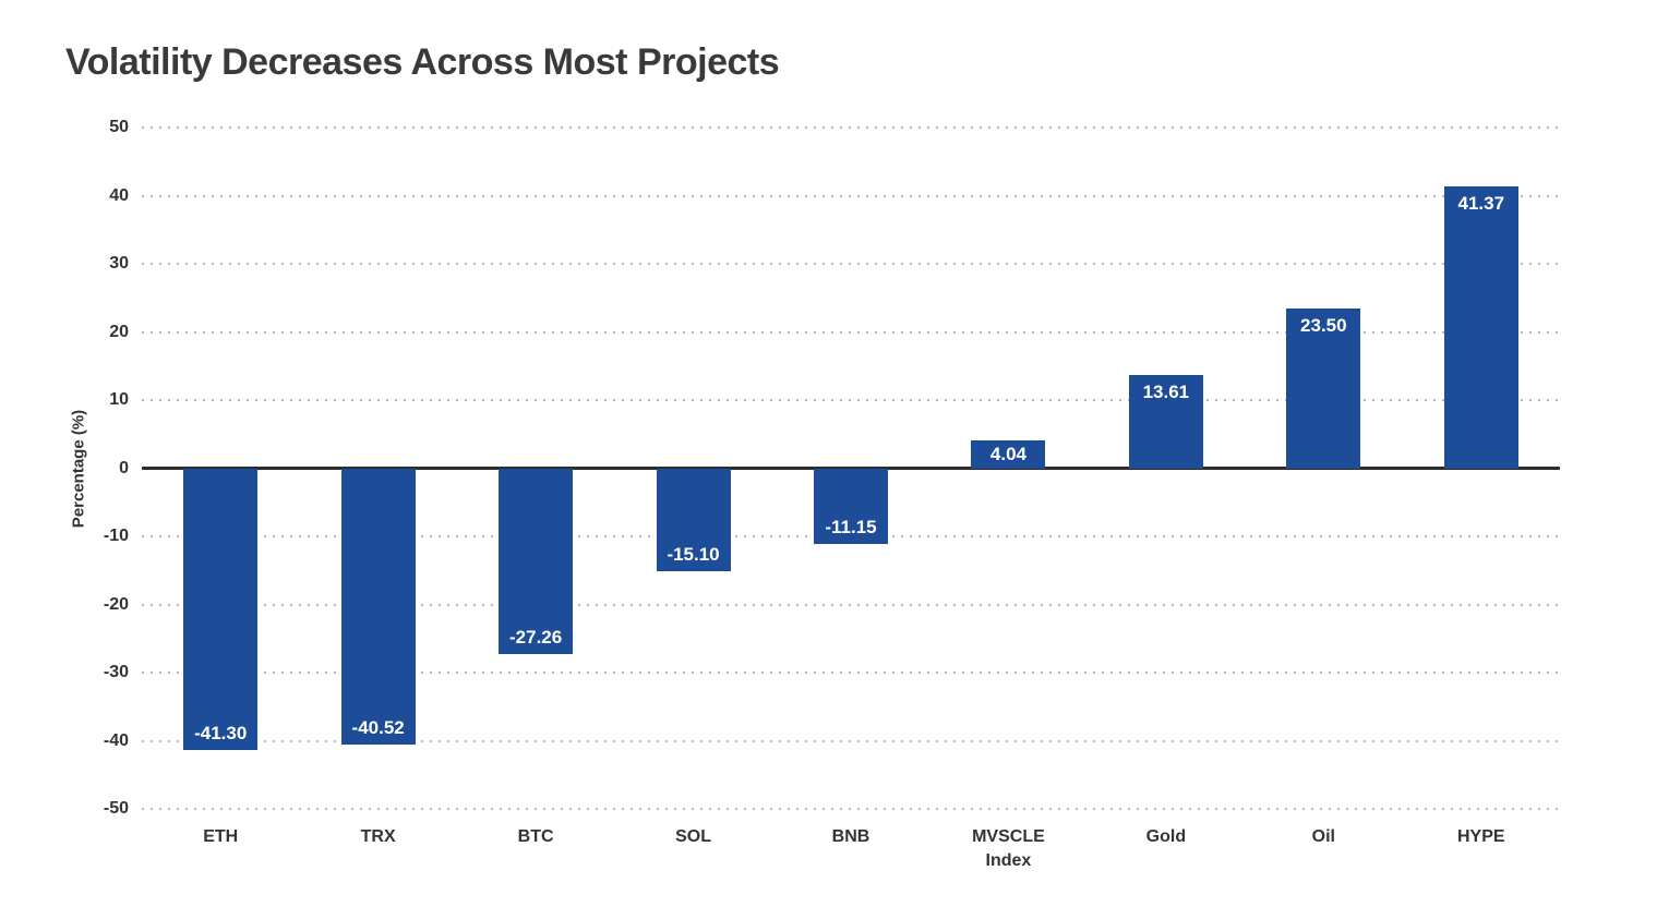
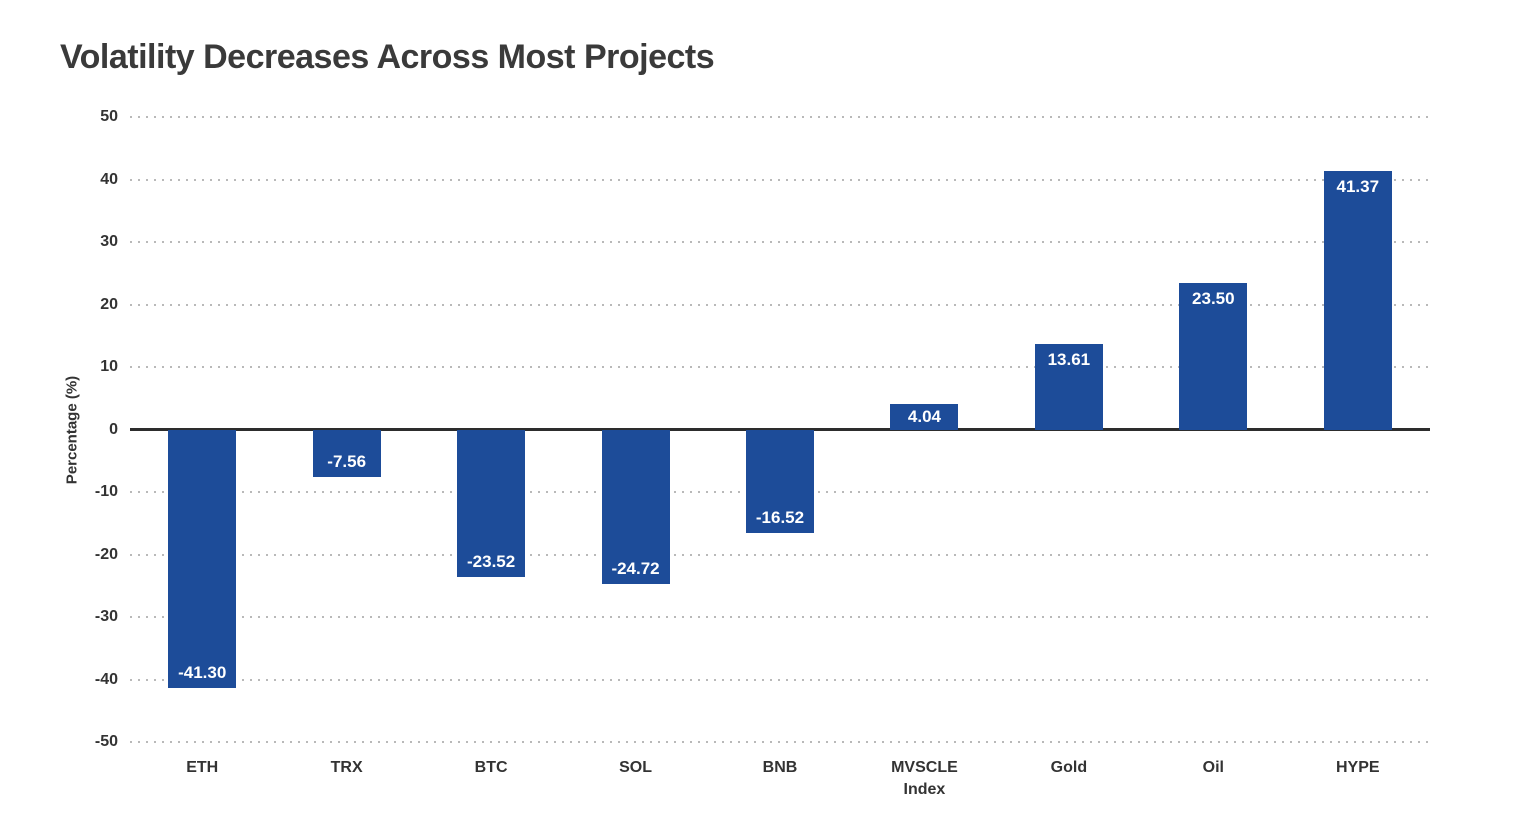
TRX: -40.52 -> -7.56
BTC: -27.26 -> -23.52
SOL: -15.10 -> -24.72
BNB: -11.15 -> -16.52
